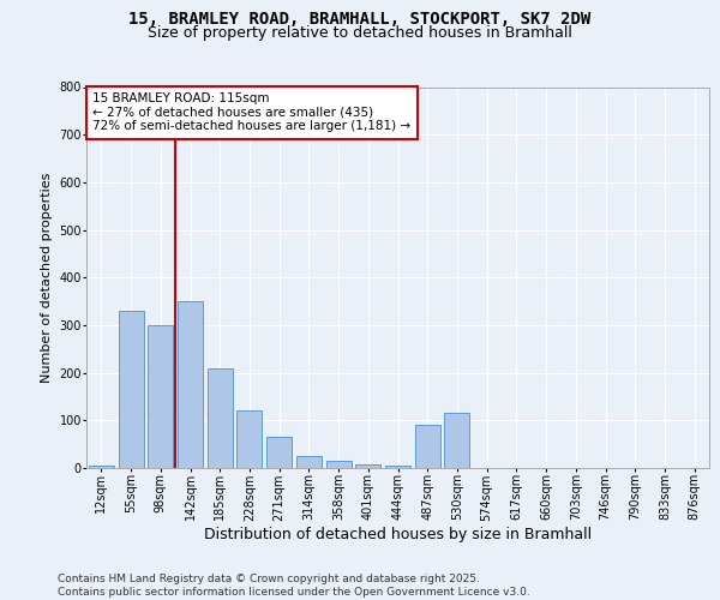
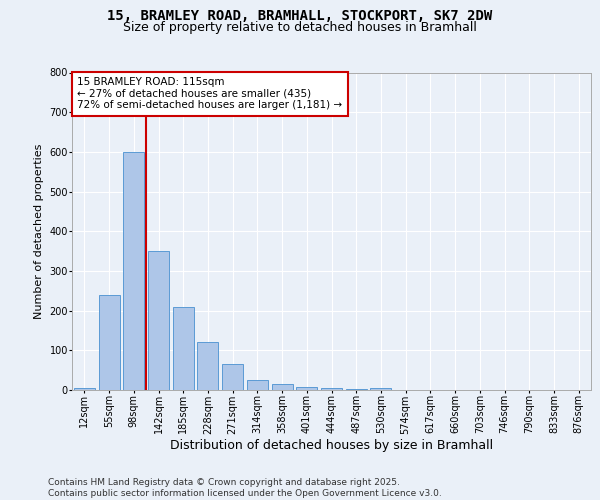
55sqm: 330 -> 240
98sqm: 300 -> 600
487sqm: 90 -> 2
530sqm: 115 -> 6
